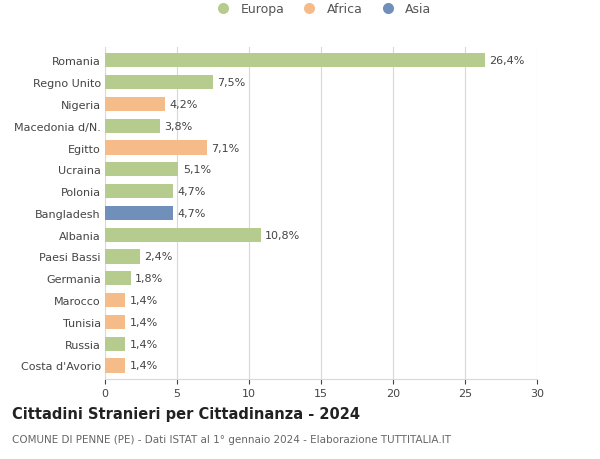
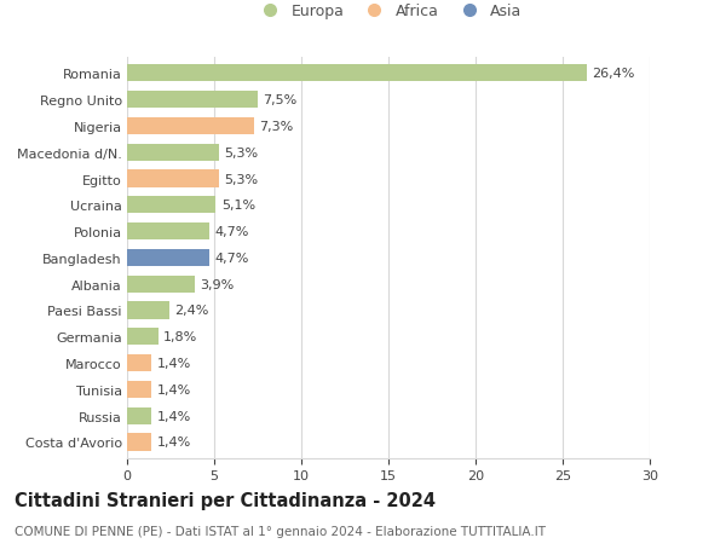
Nigeria: 4,2% -> 7,3%
Macedonia d/N.: 3,8% -> 5,3%
Egitto: 7,1% -> 5,3%
Albania: 10,8% -> 3,9%
